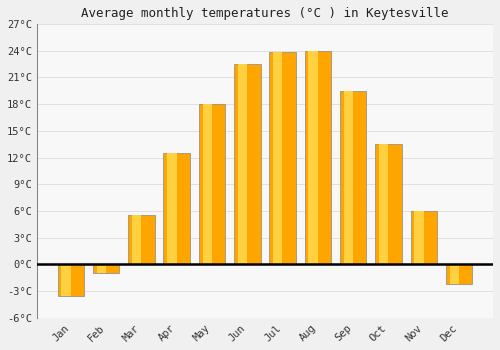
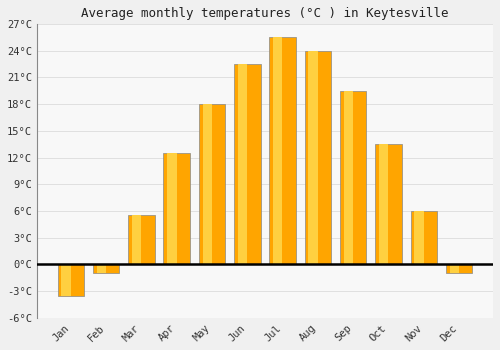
Jul: 23.8°C -> 25.5°C
Dec: -2.2°C -> -1.0°C
